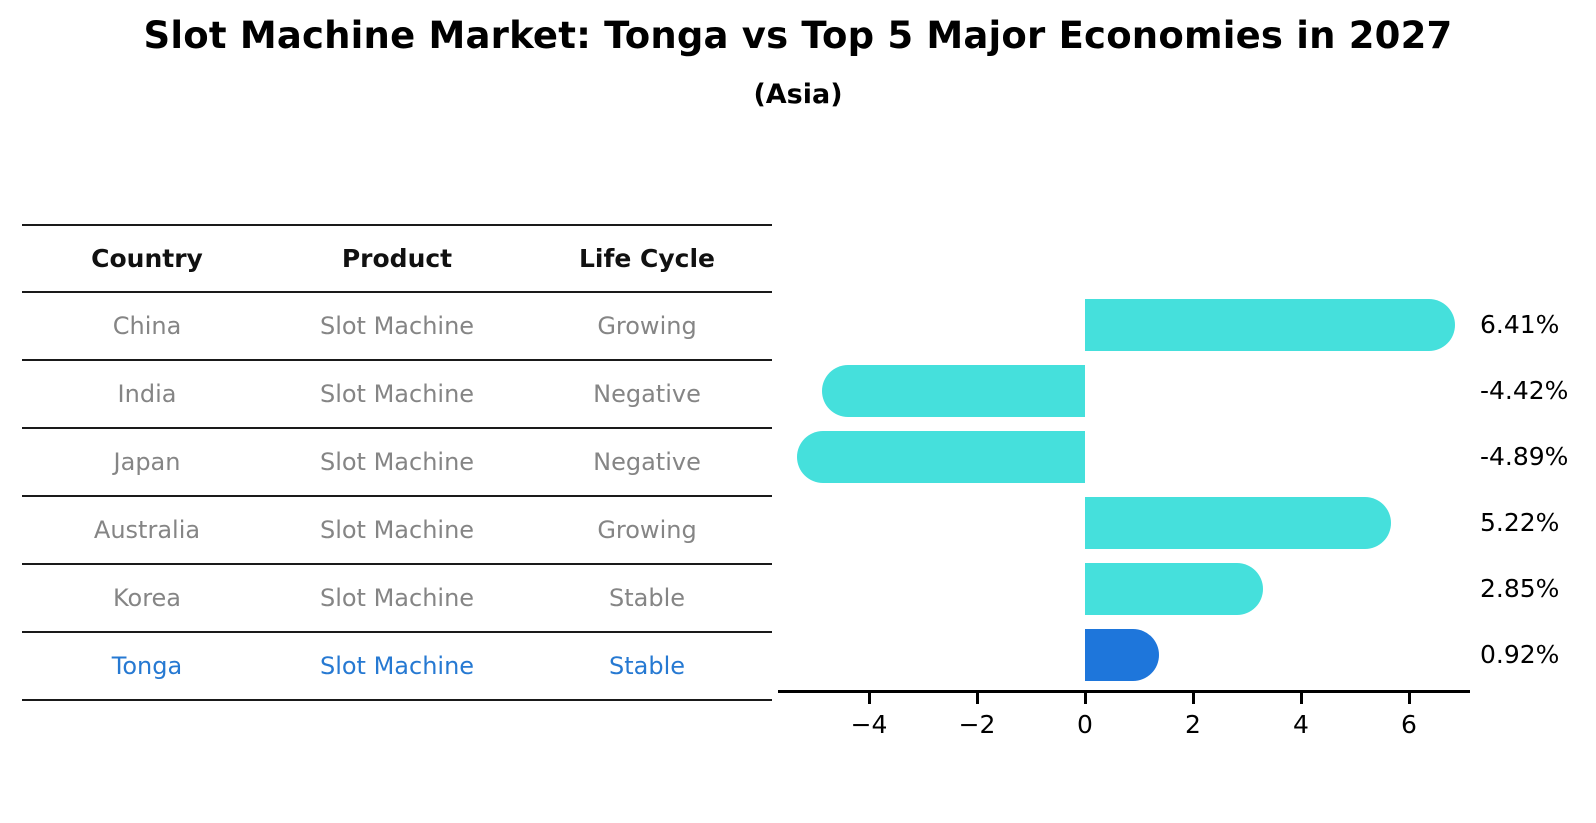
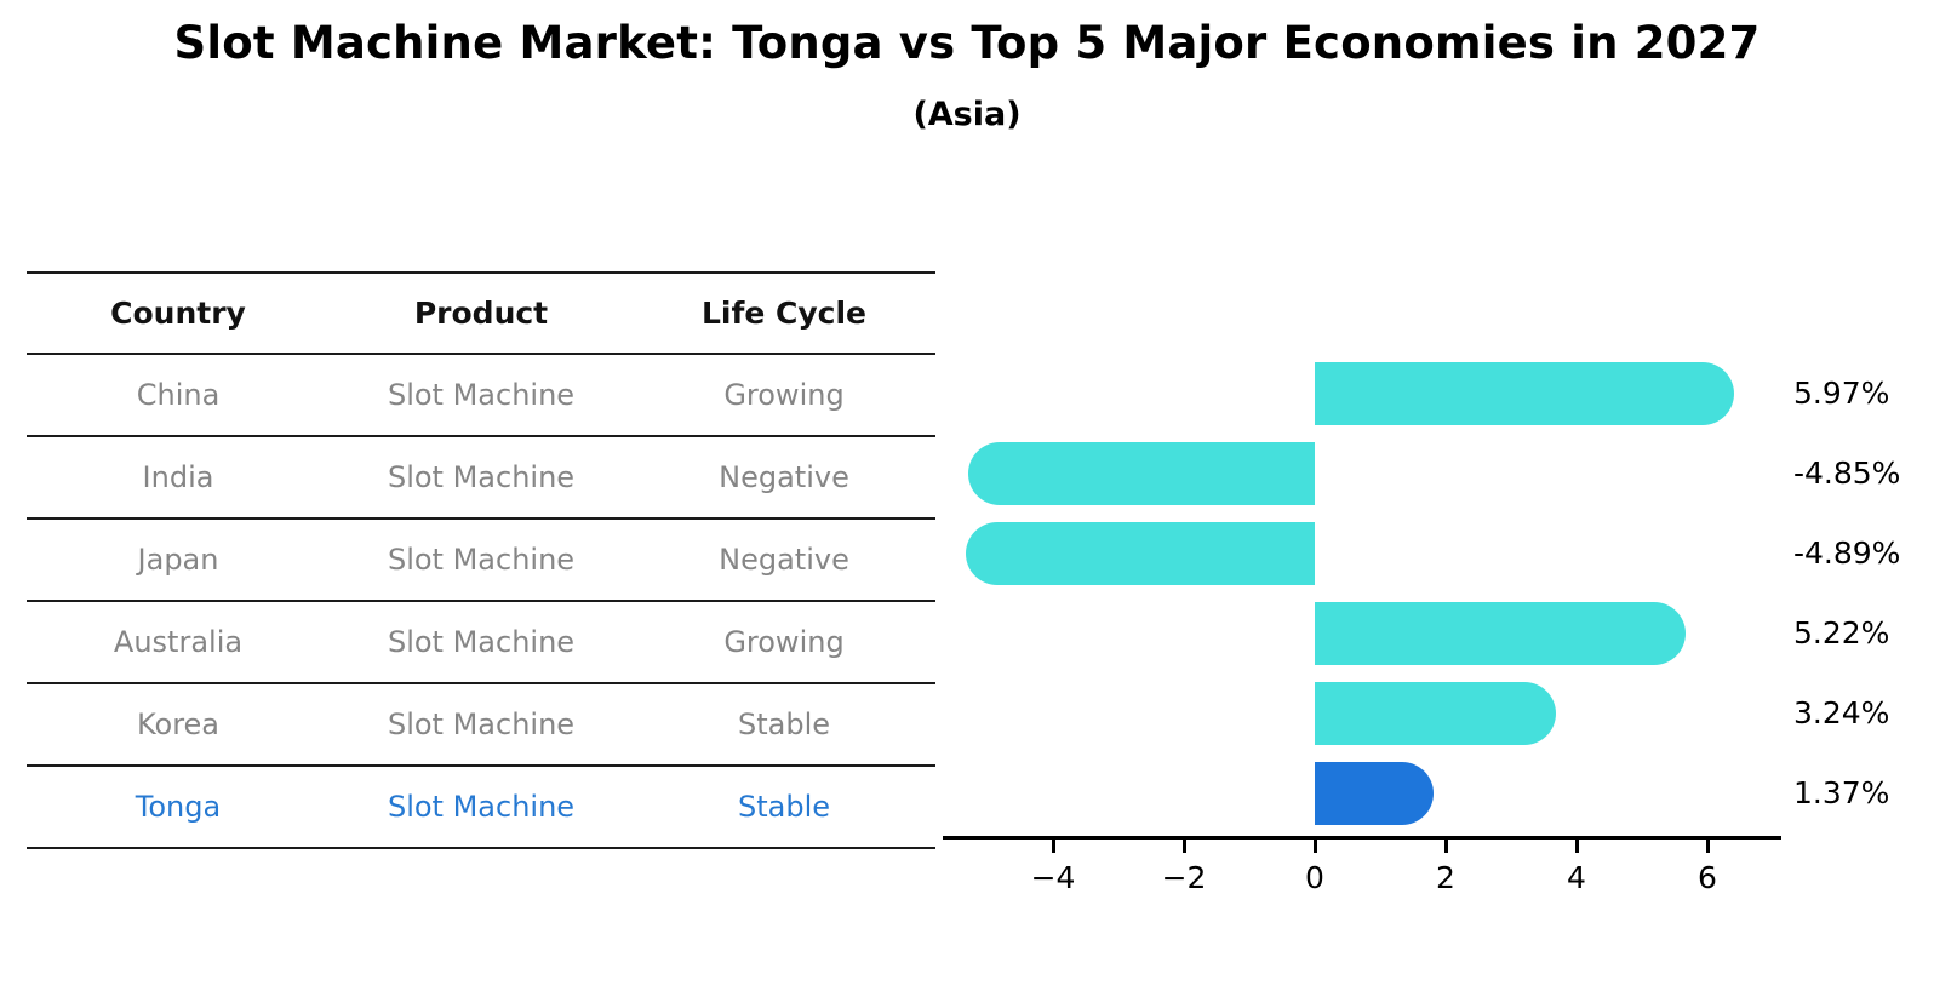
China: 6.41% -> 5.97%
India: -4.42% -> -4.85%
Korea: 2.85% -> 3.24%
Tonga: 0.92% -> 1.37%
